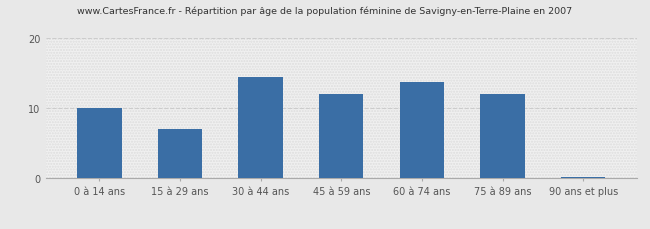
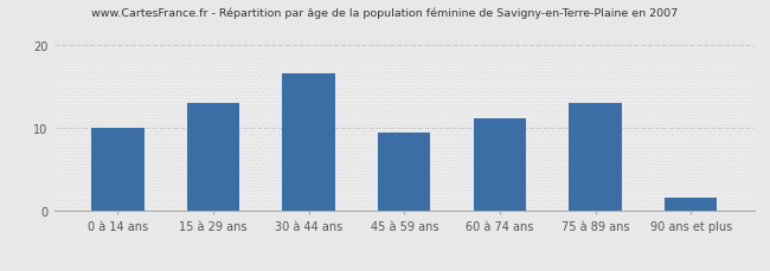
15 à 29 ans: 7.0 -> 13.0
30 à 44 ans: 14.5 -> 16.6
45 à 59 ans: 12.1 -> 9.4
60 à 74 ans: 13.7 -> 11.2
75 à 89 ans: 12.0 -> 13.0
90 ans et plus: 0.2 -> 1.6
